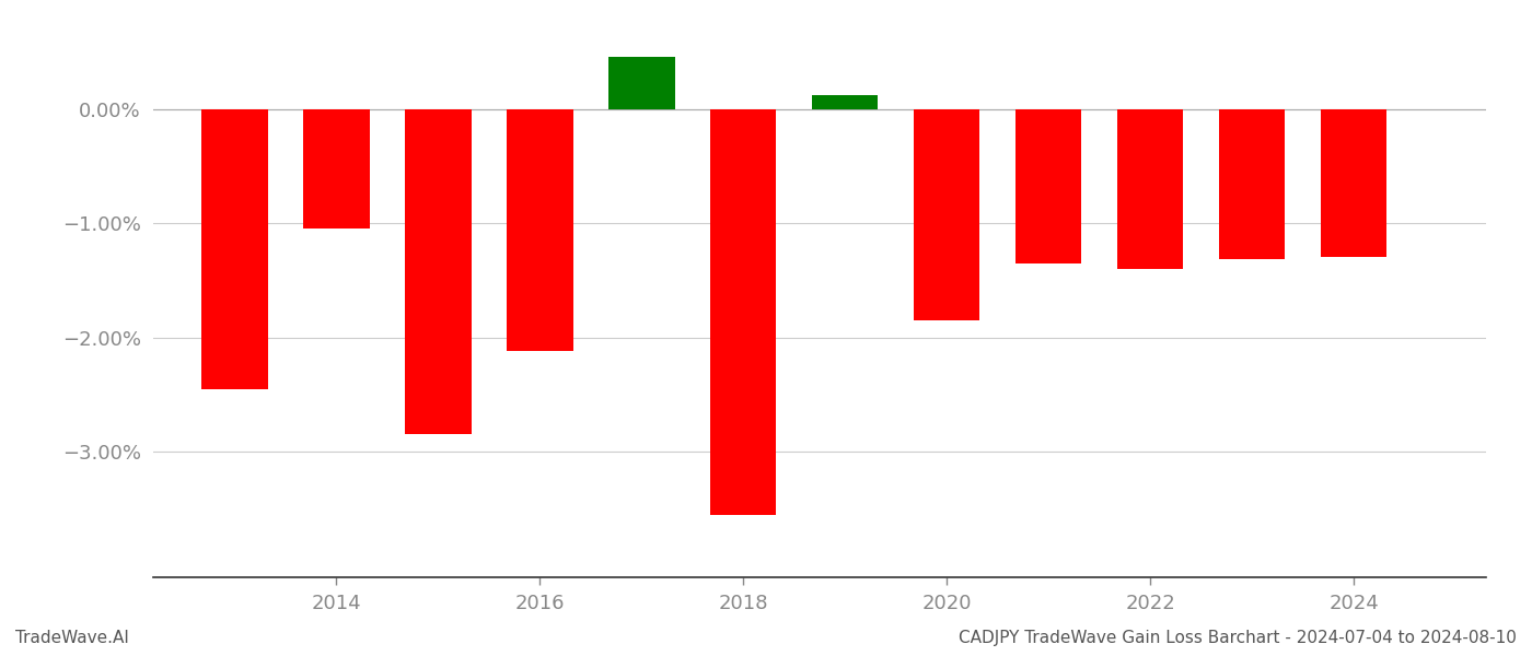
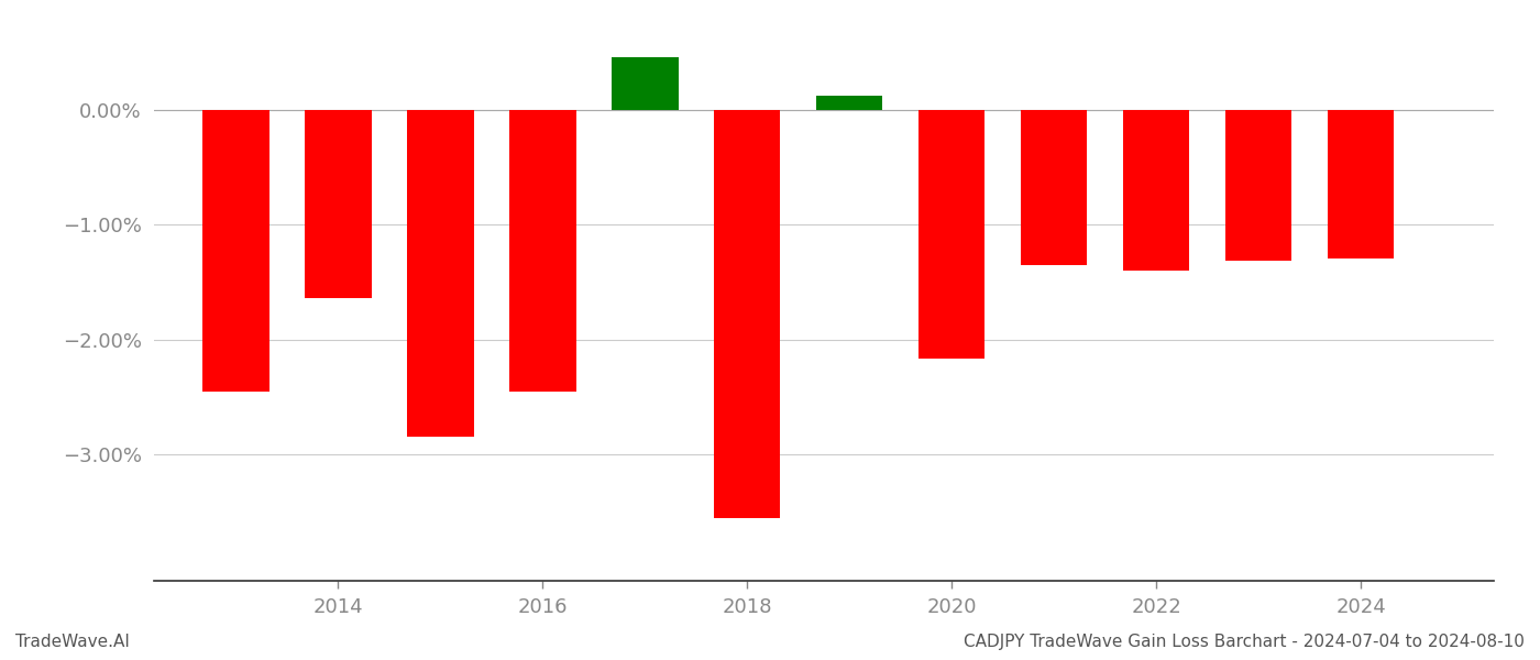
2014: -1.05% -> -1.64%
2016: -2.12% -> -2.45%
2020: -1.85% -> -2.17%
